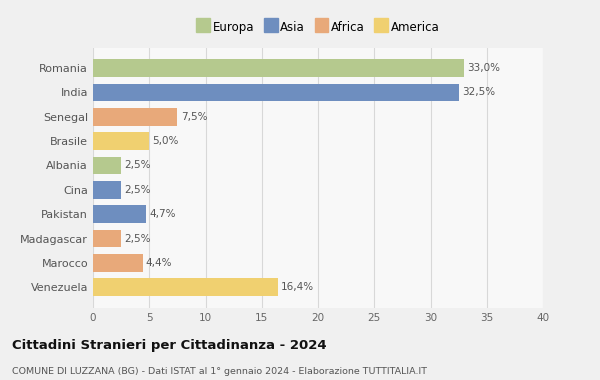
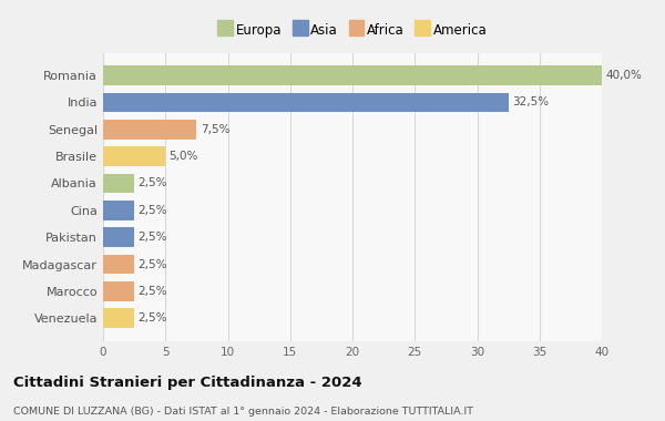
Romania: 33,0% -> 40,0%
Pakistan: 4,7% -> 2,5%
Marocco: 4,4% -> 2,5%
Venezuela: 16,4% -> 2,5%
